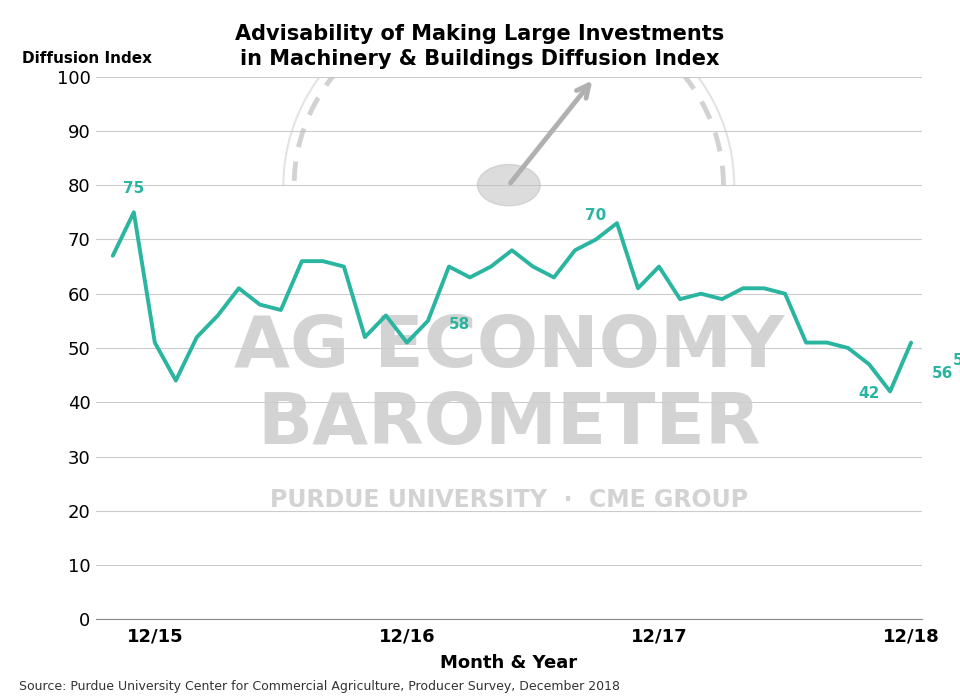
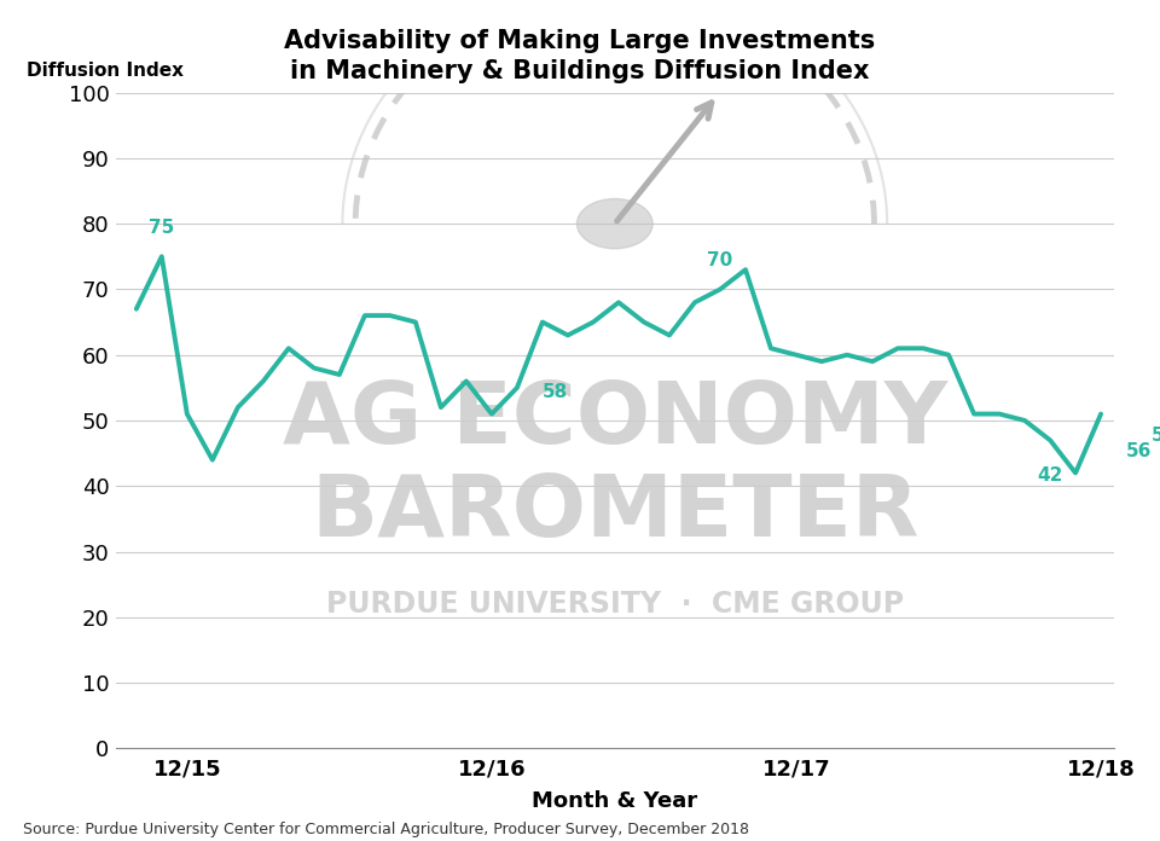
12/17: 65 -> 60
